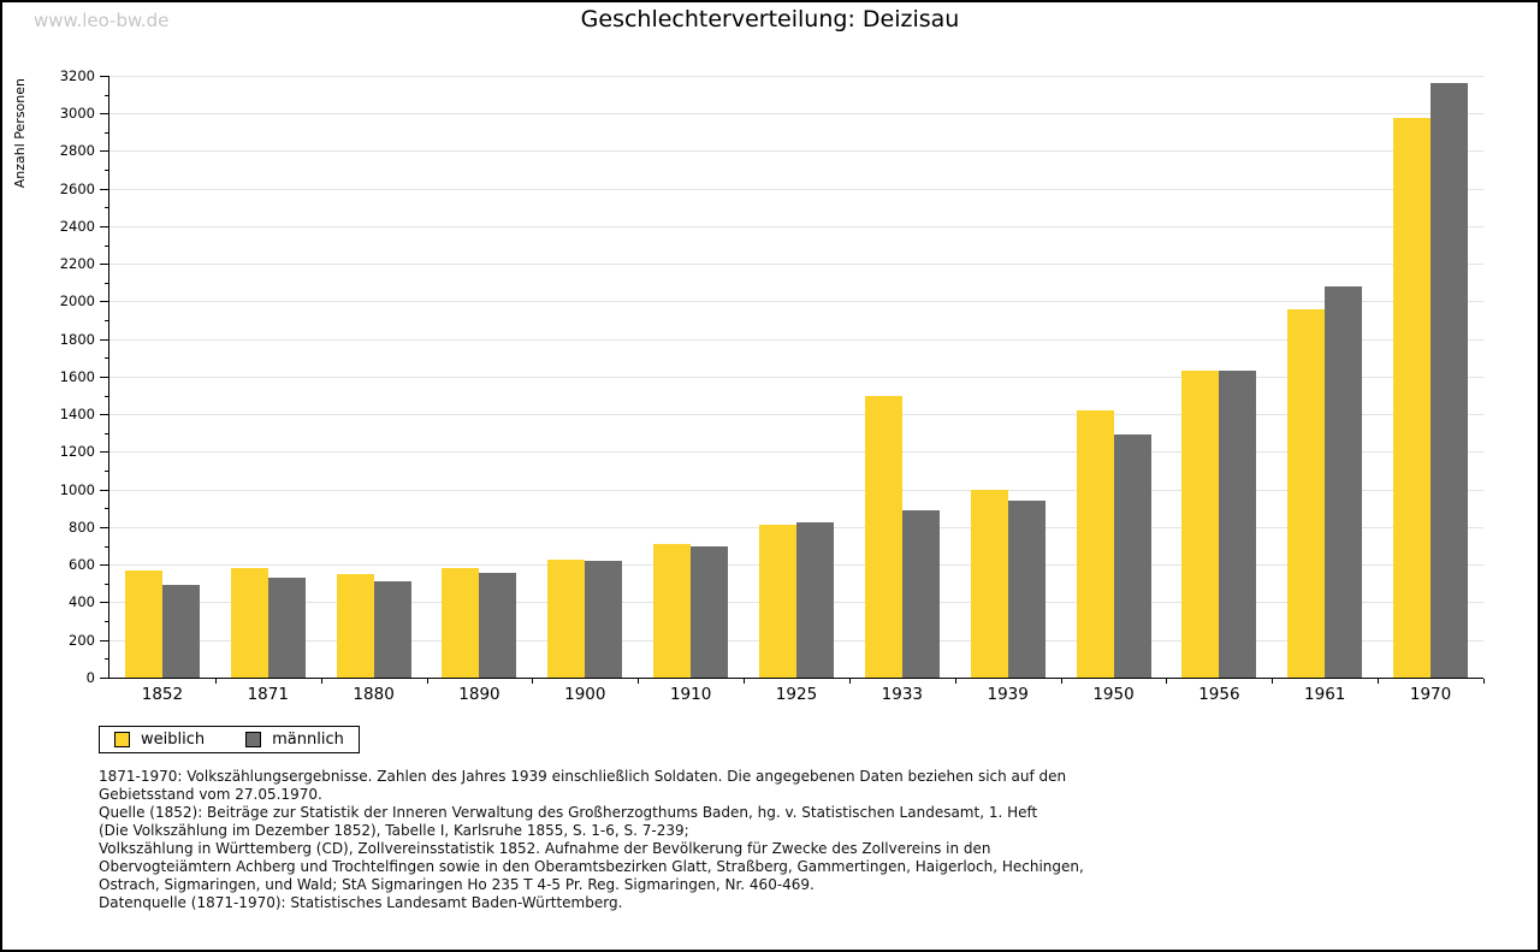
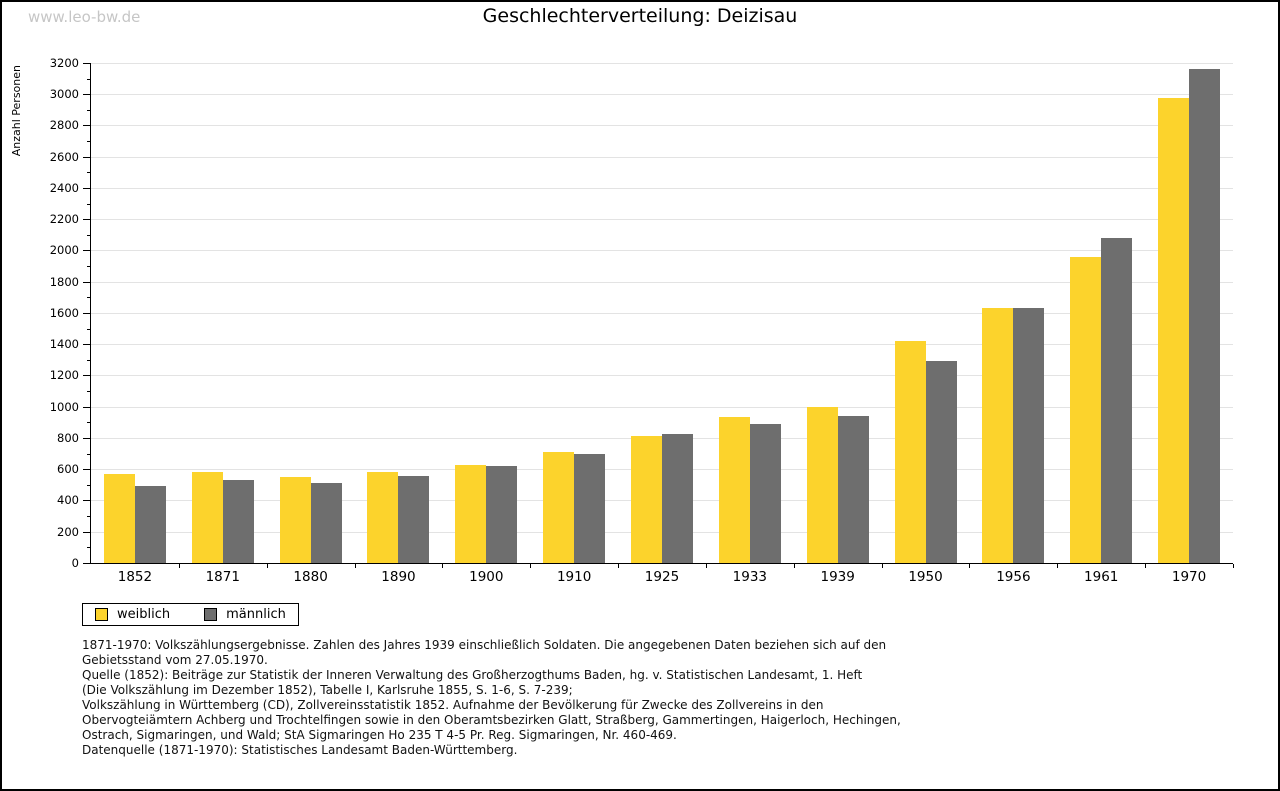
weiblich/1933: 1500 -> 940
